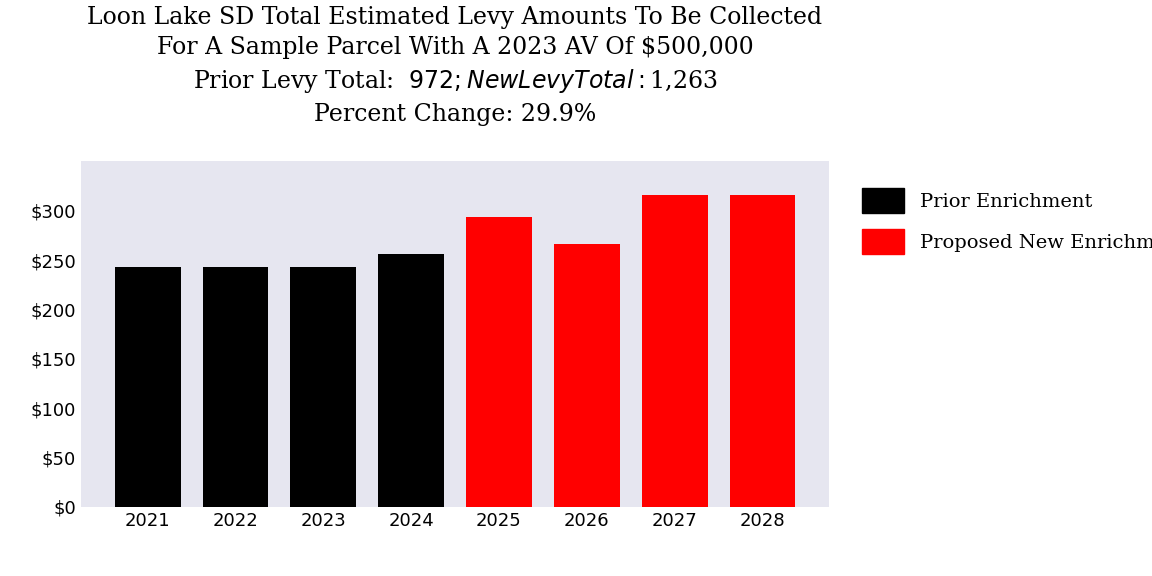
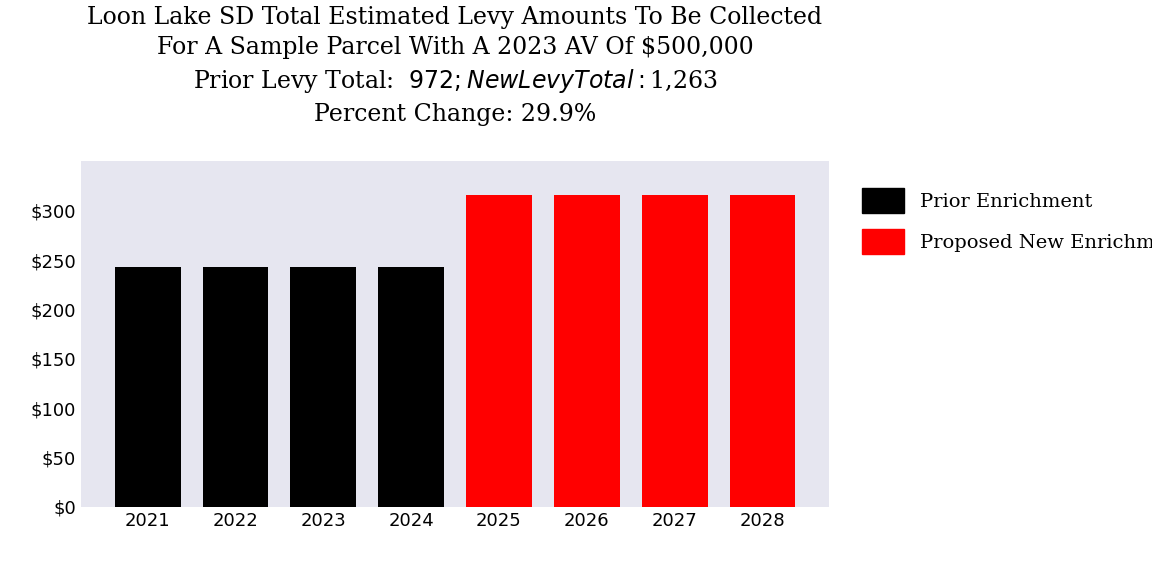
2024: $256 -> $243
2025: $294 -> $316
2026: $266 -> $316
